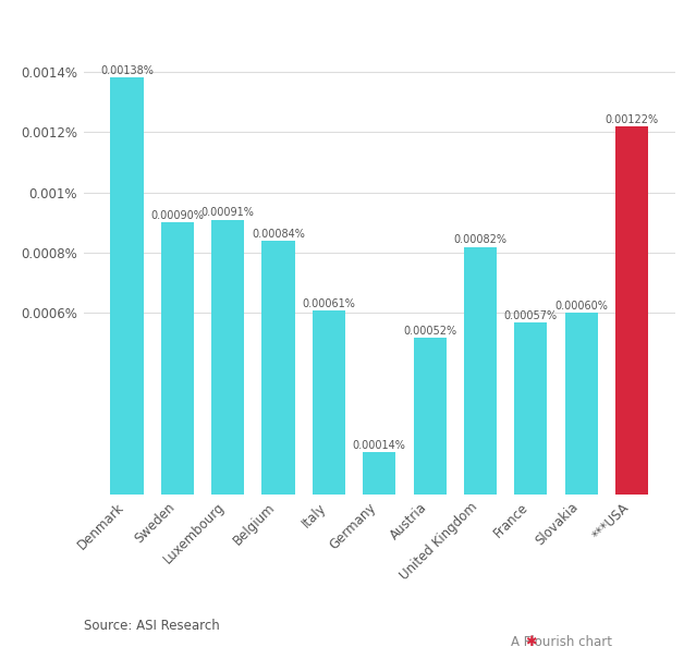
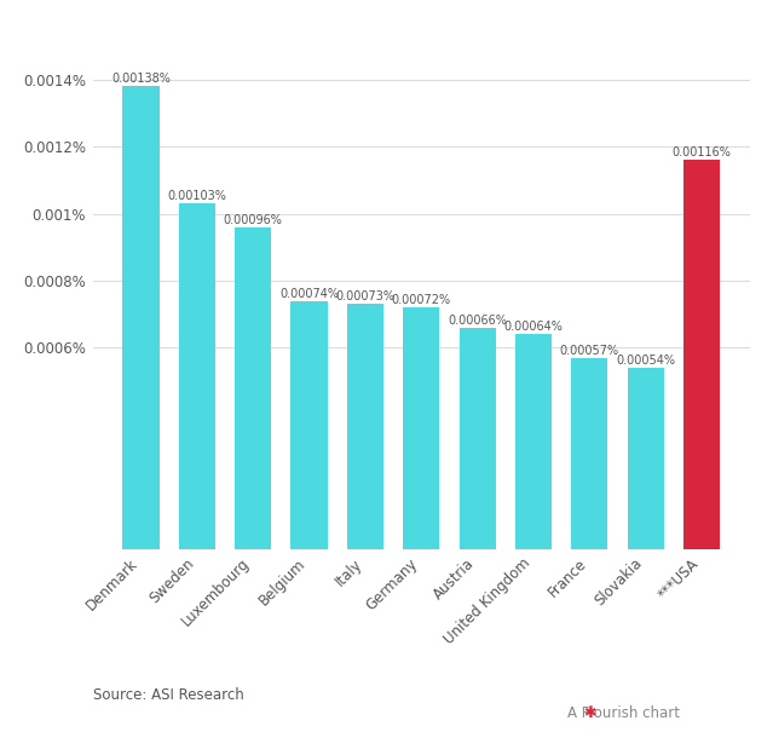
Sweden: 0.00090% -> 0.00103%
Luxembourg: 0.00091% -> 0.00096%
Belgium: 0.00084% -> 0.00074%
Italy: 0.00061% -> 0.00073%
Germany: 0.00014% -> 0.00072%
Austria: 0.00052% -> 0.00066%
United Kingdom: 0.00082% -> 0.00064%
Slovakia: 0.00060% -> 0.00054%
***USA: 0.00122% -> 0.00116%
